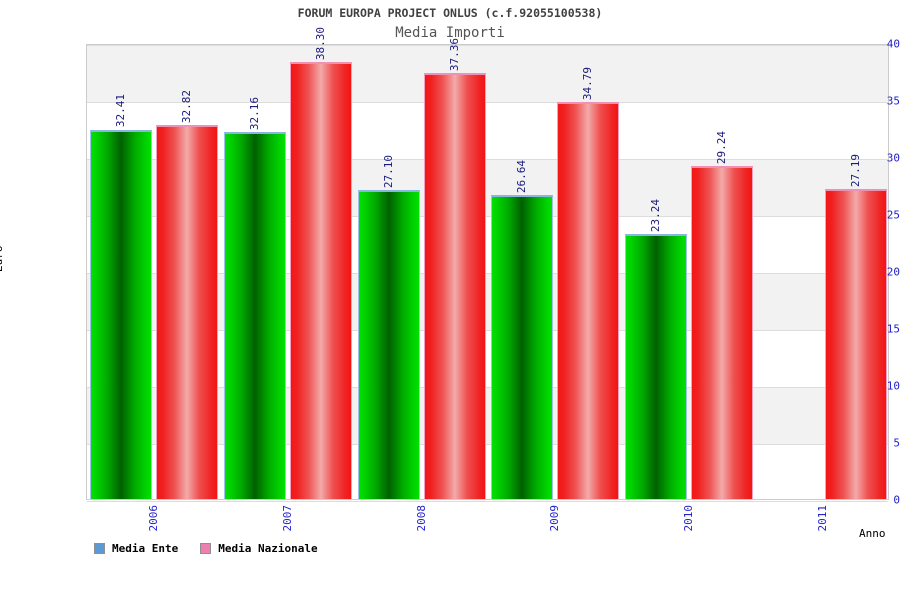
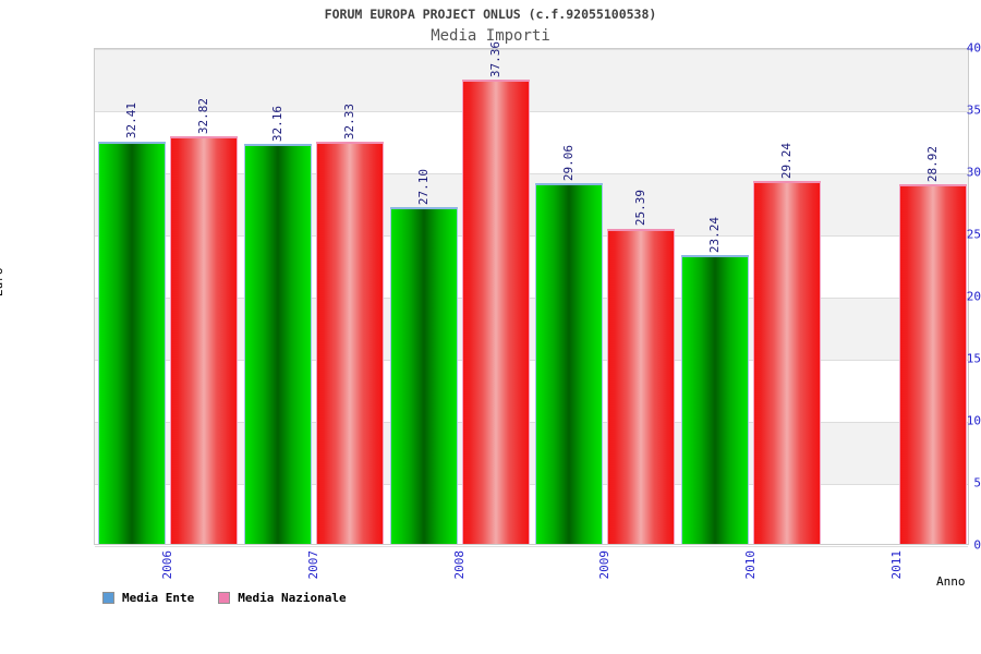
Media Nazionale/2007: 38.30 -> 32.33
Media Ente/2009: 26.64 -> 29.06
Media Nazionale/2009: 34.79 -> 25.39
Media Nazionale/2011: 27.19 -> 28.92
